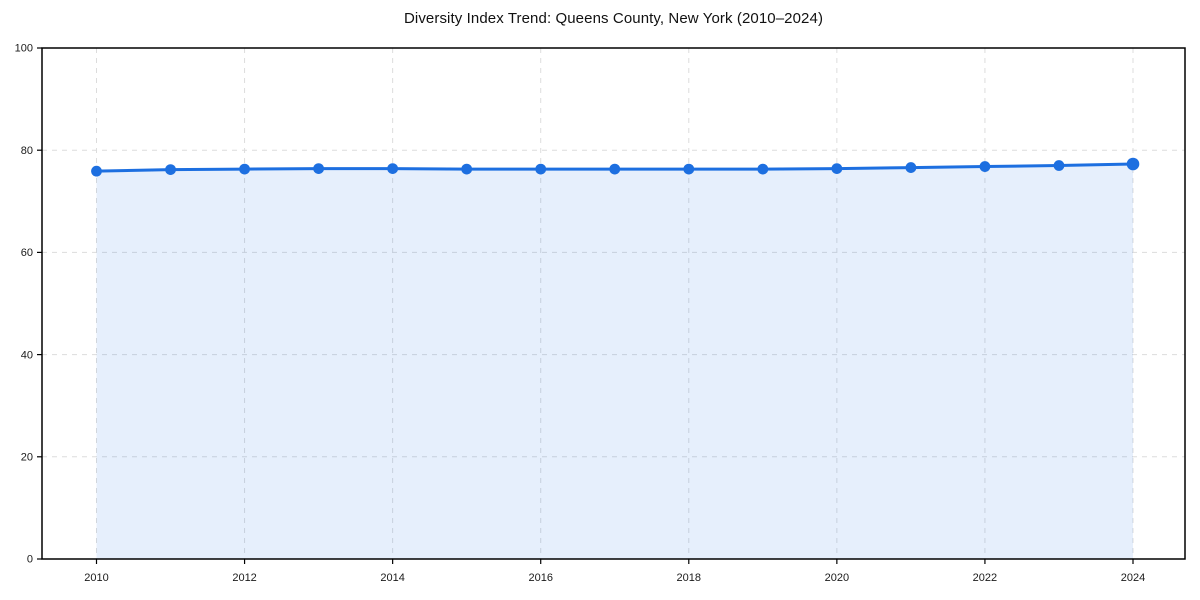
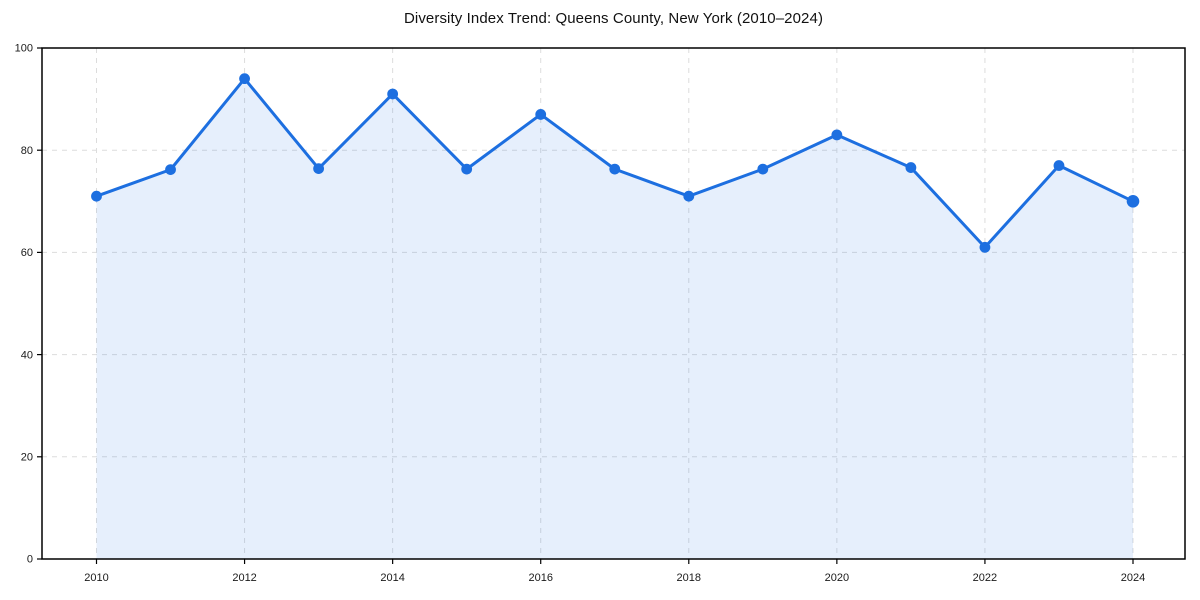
2010: 76 -> 71
2012: 76 -> 94
2014: 76 -> 91
2016: 76 -> 87
2018: 76 -> 71
2020: 76 -> 83
2022: 77 -> 61
2024: 77 -> 70
